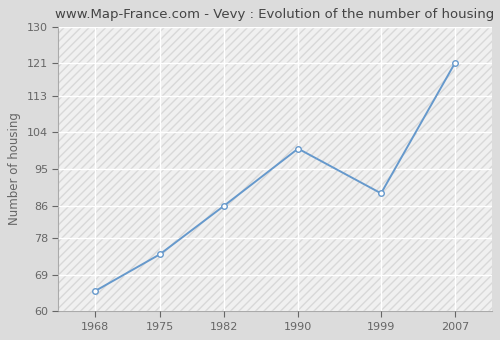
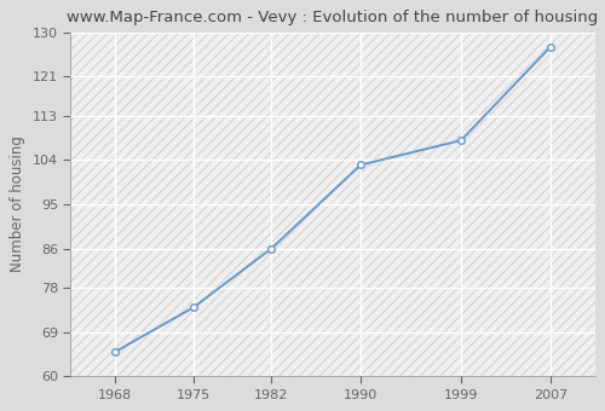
1990: 100 -> 103
1999: 89 -> 108
2007: 121 -> 127
